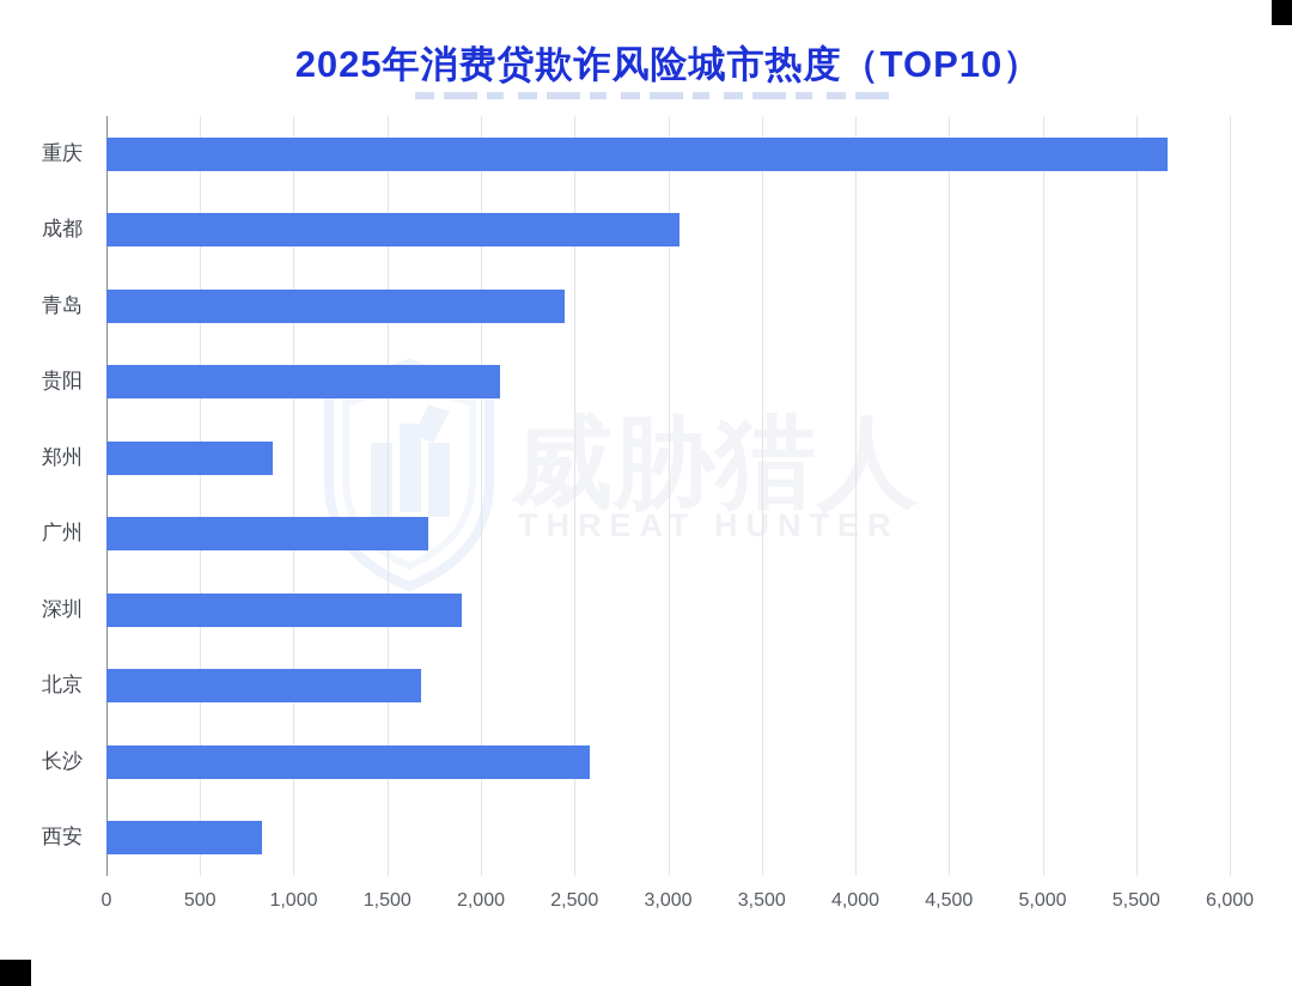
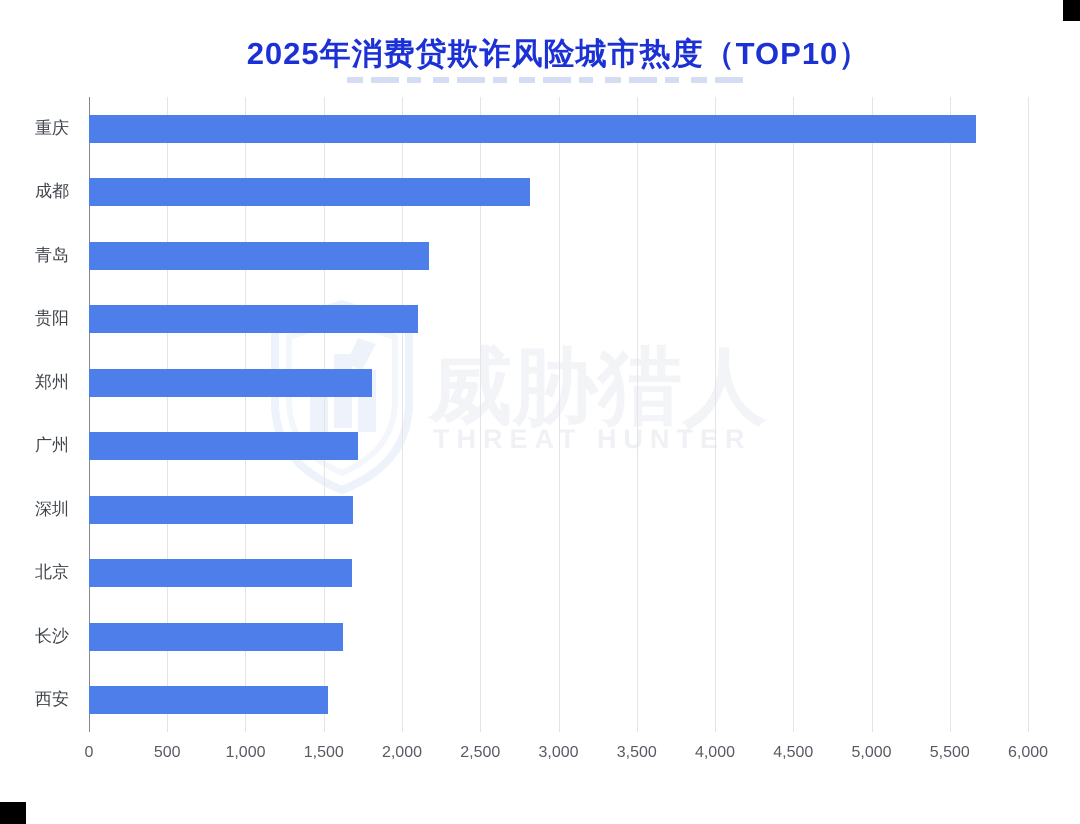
成都: 3060 -> 2820
青岛: 2450 -> 2170
郑州: 890 -> 1810
深圳: 1900 -> 1690
长沙: 2580 -> 1620
西安: 830 -> 1530
